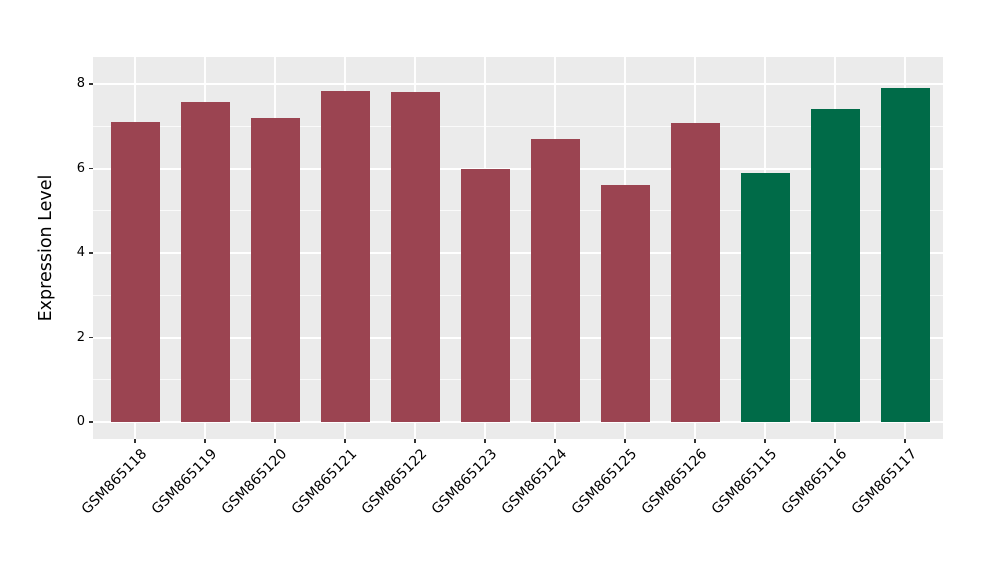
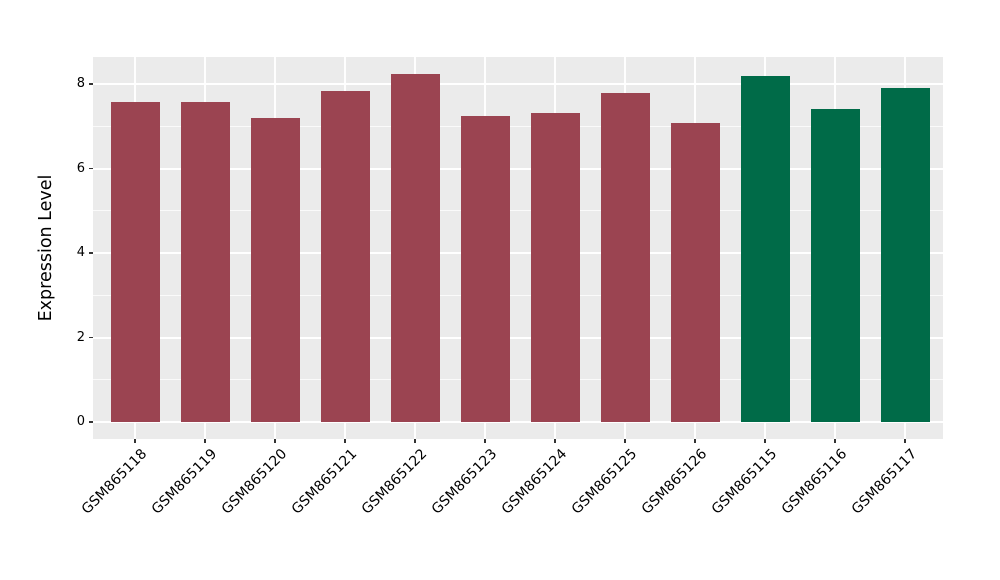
GSM865118: 7.1 -> 7.6
GSM865122: 7.8 -> 8.2
GSM865123: 6.0 -> 7.2
GSM865124: 6.7 -> 7.3
GSM865125: 5.6 -> 7.8
GSM865115: 5.9 -> 8.2
